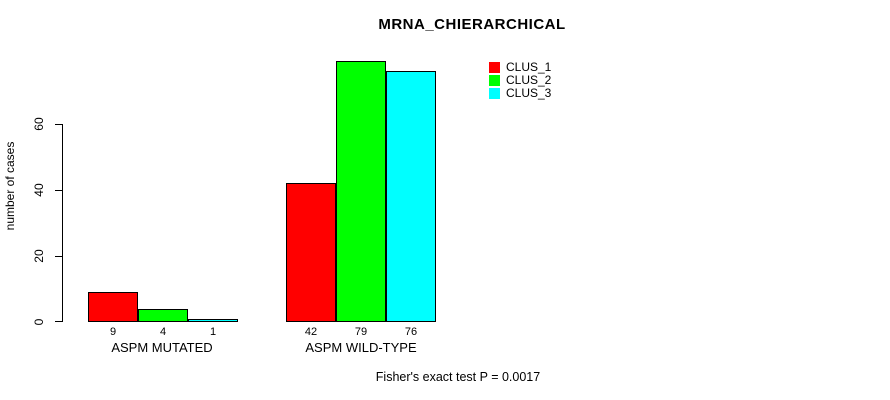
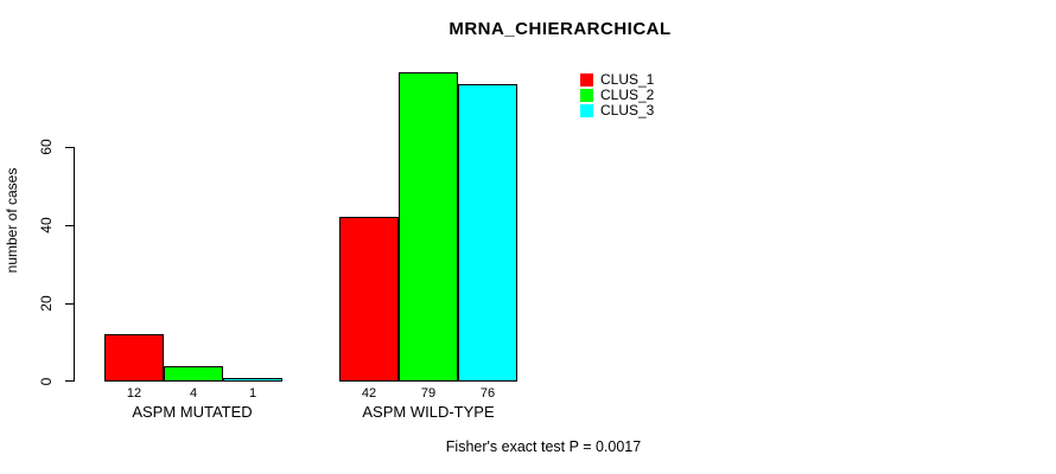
CLUS_1/ASPM MUTATED: 9 -> 12
